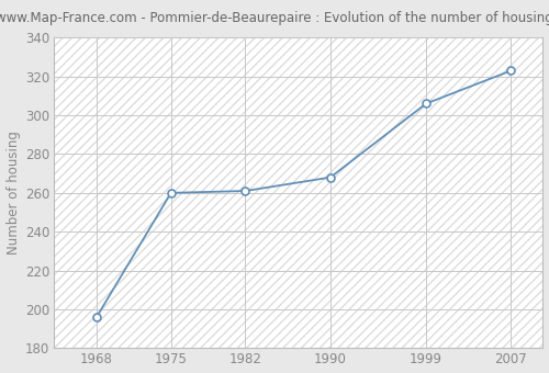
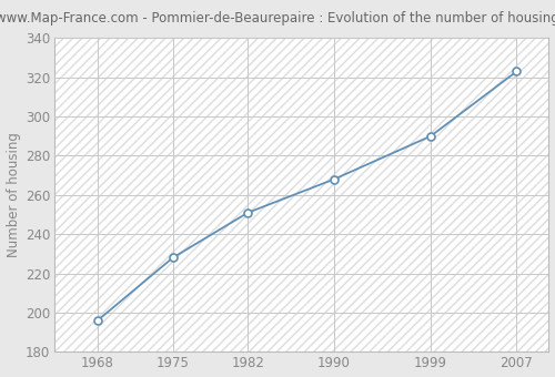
1975: 260 -> 228
1982: 261 -> 251
1999: 306 -> 290
